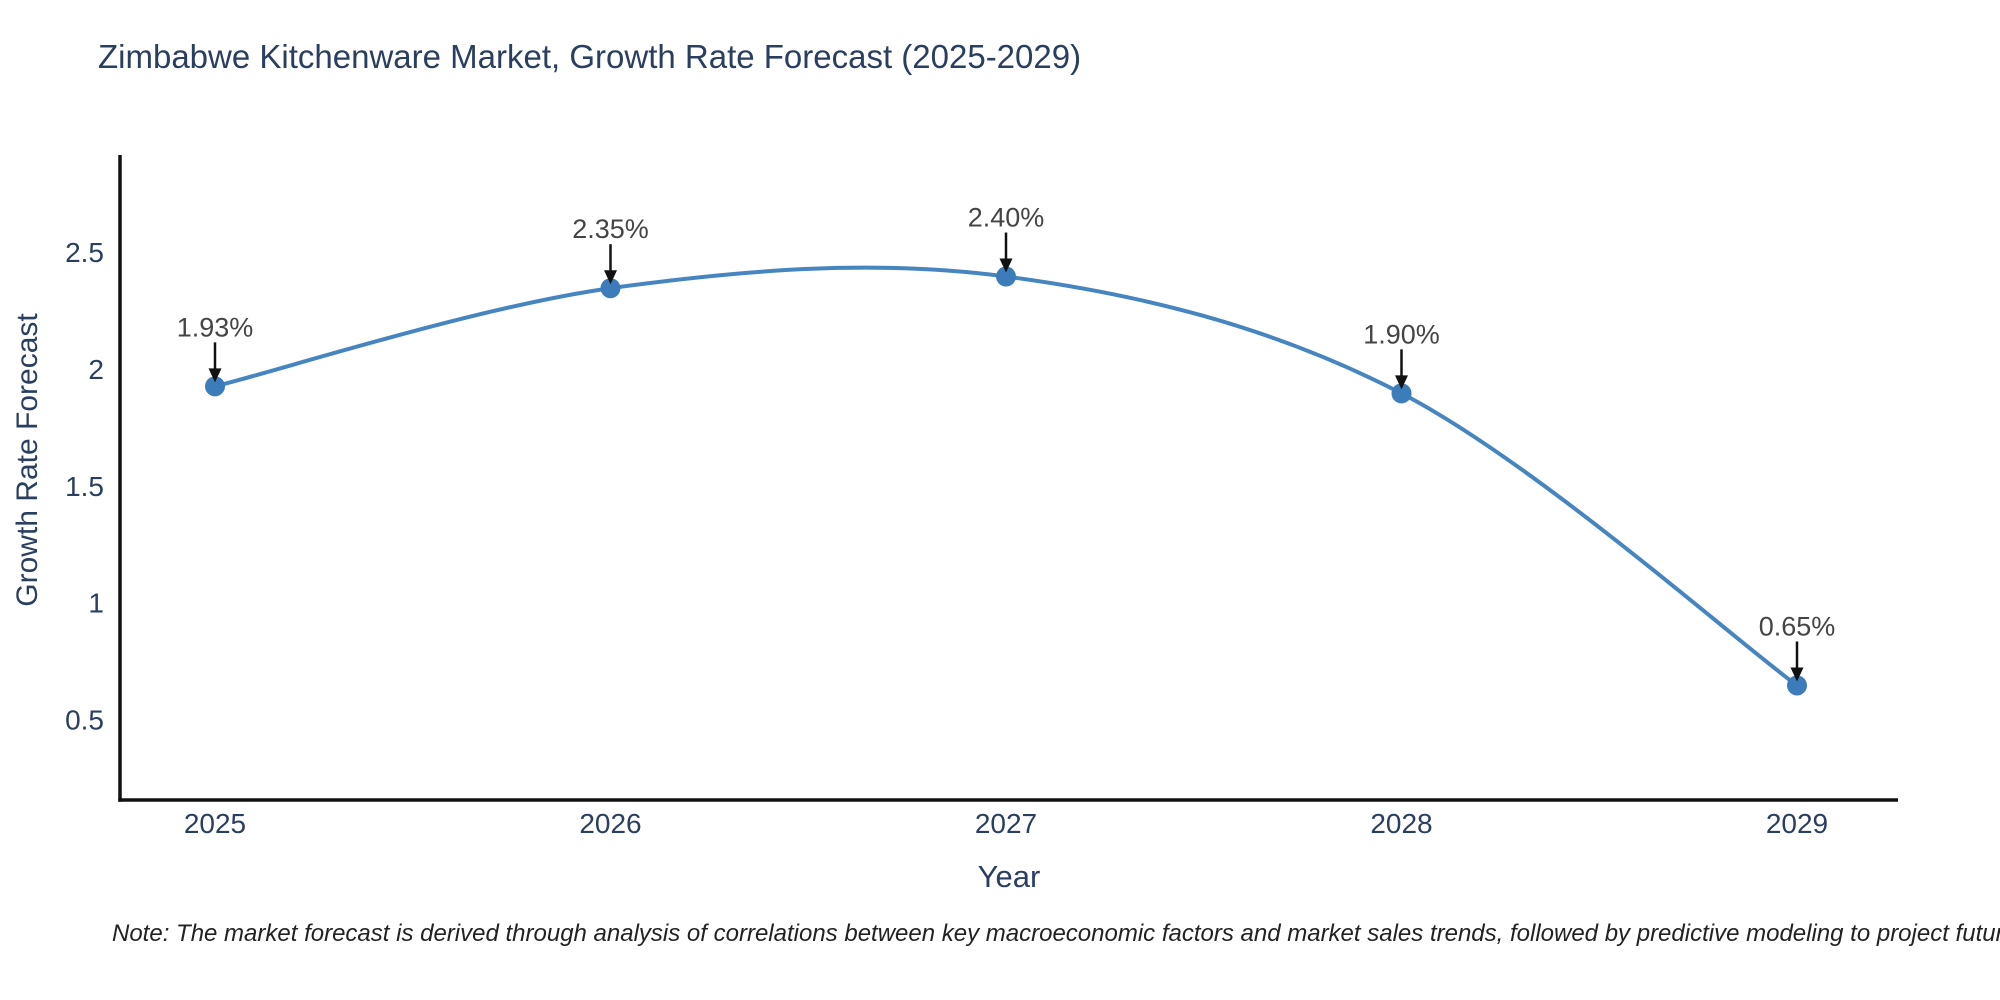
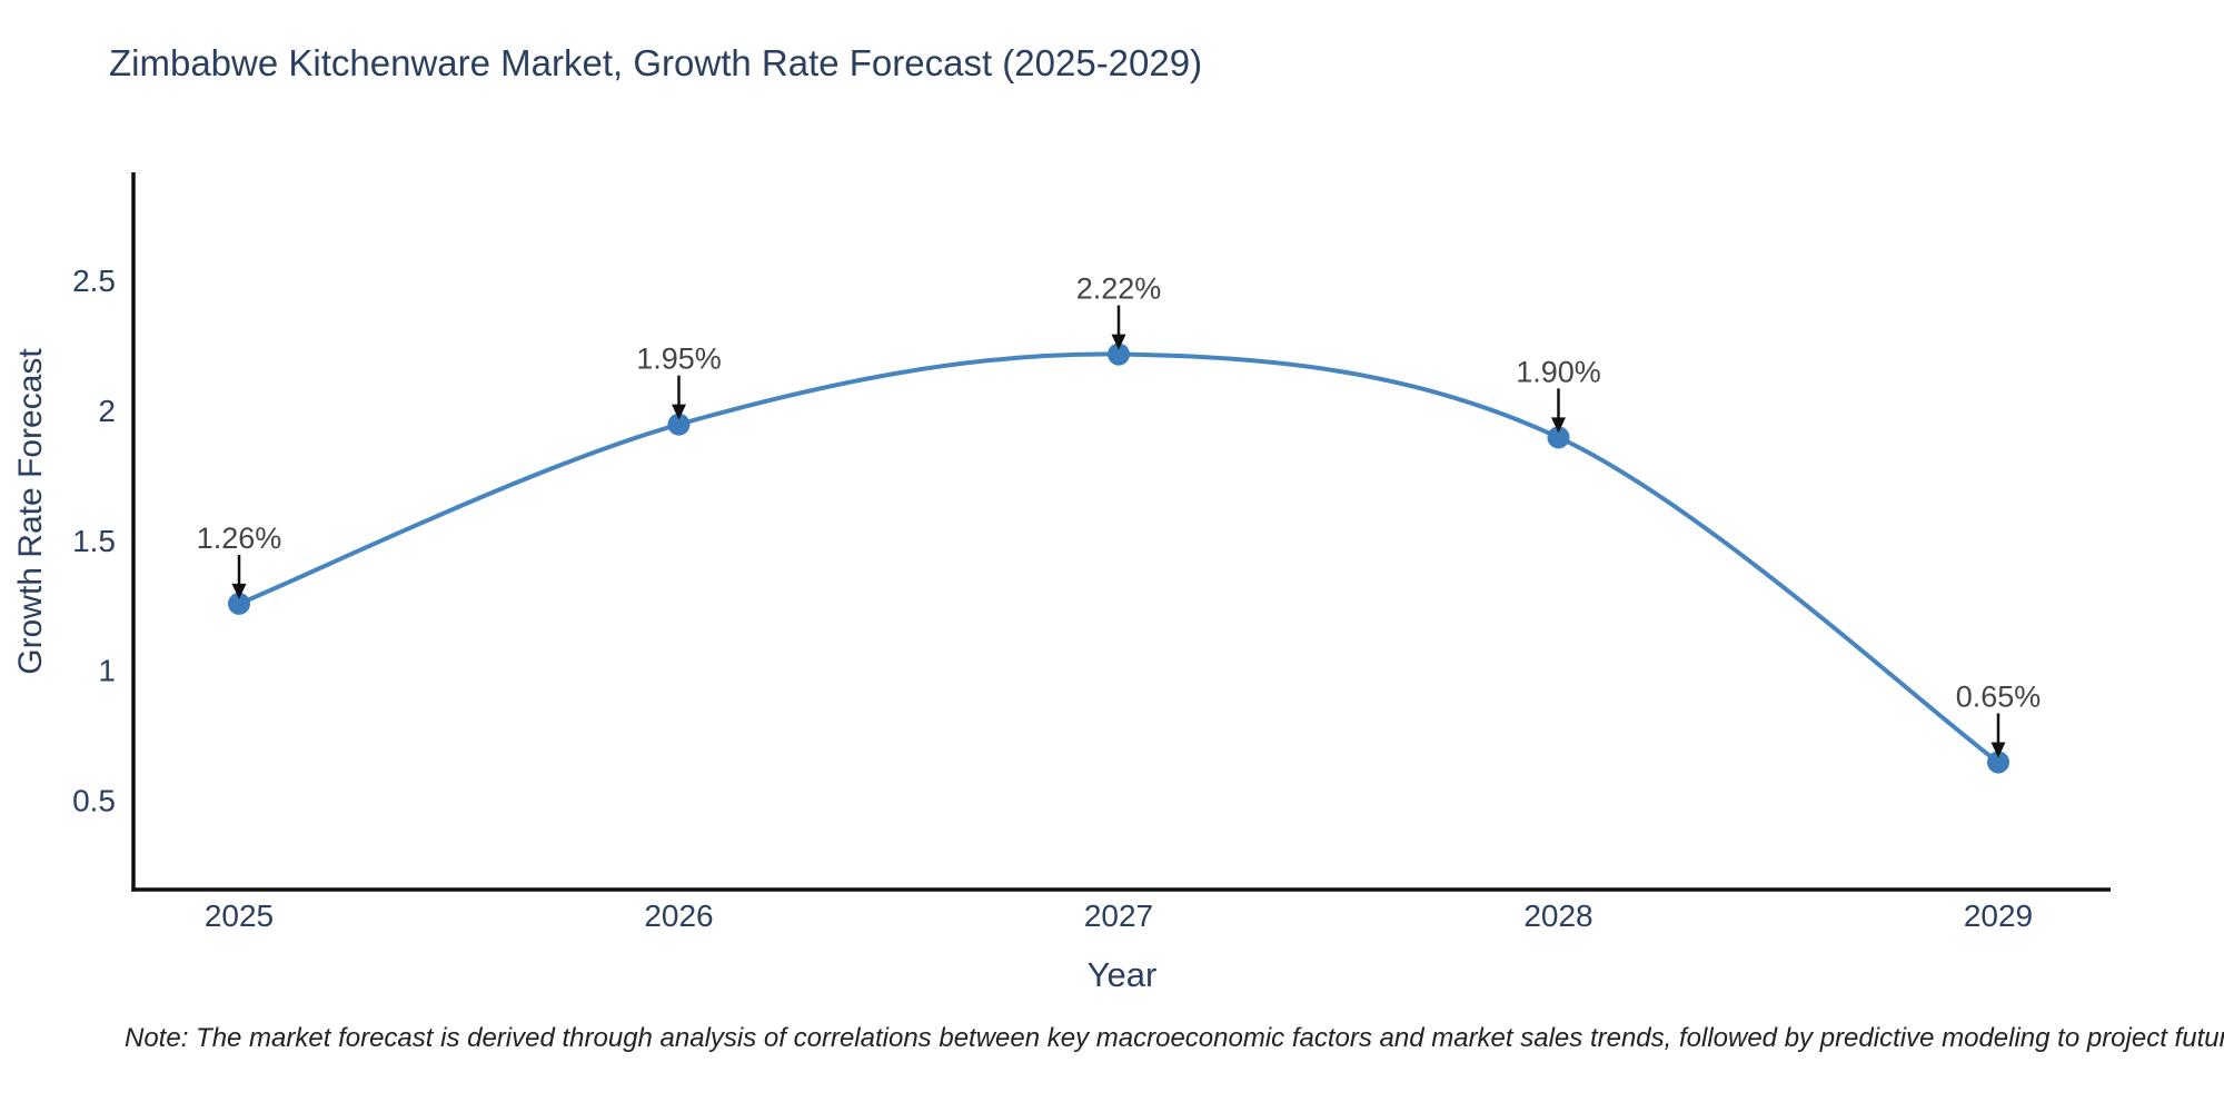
2025: 1.93% -> 1.26%
2026: 2.35% -> 1.95%
2027: 2.40% -> 2.22%
